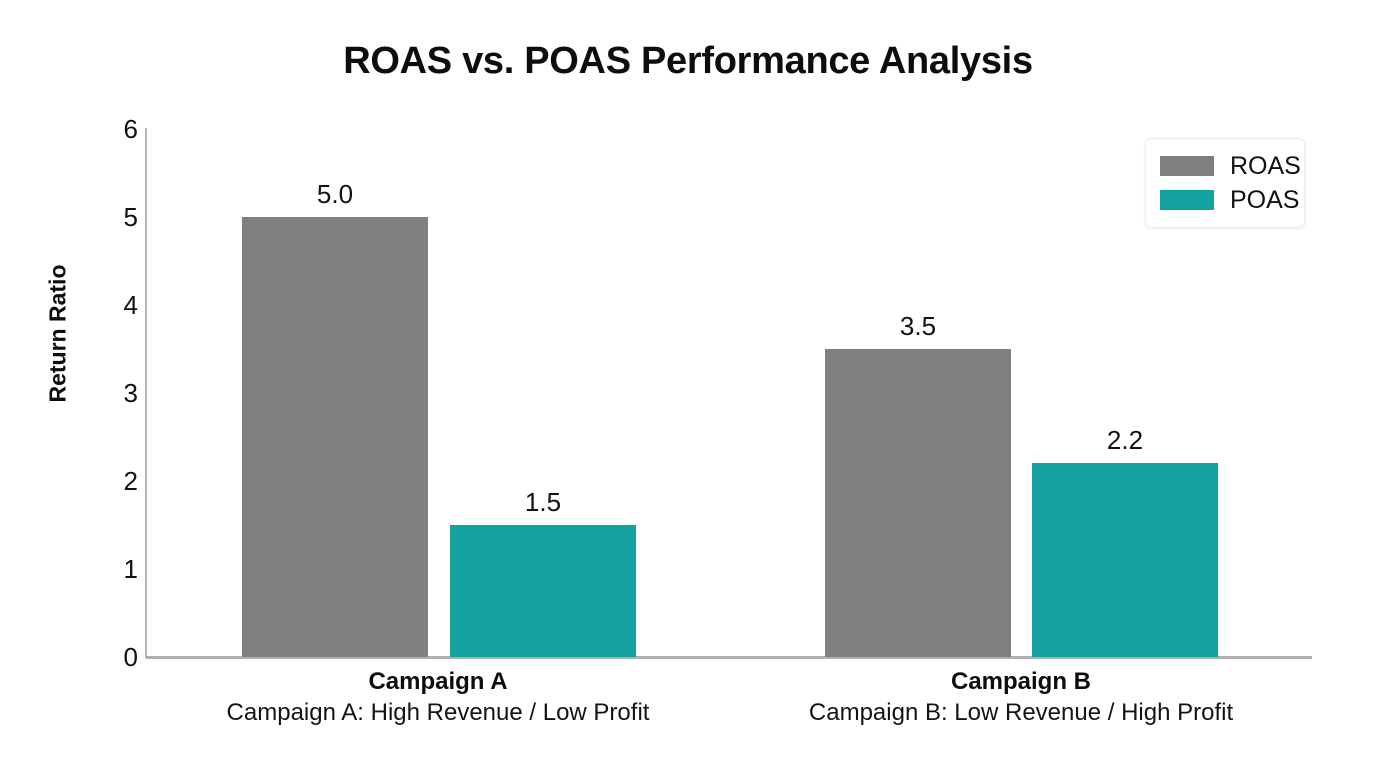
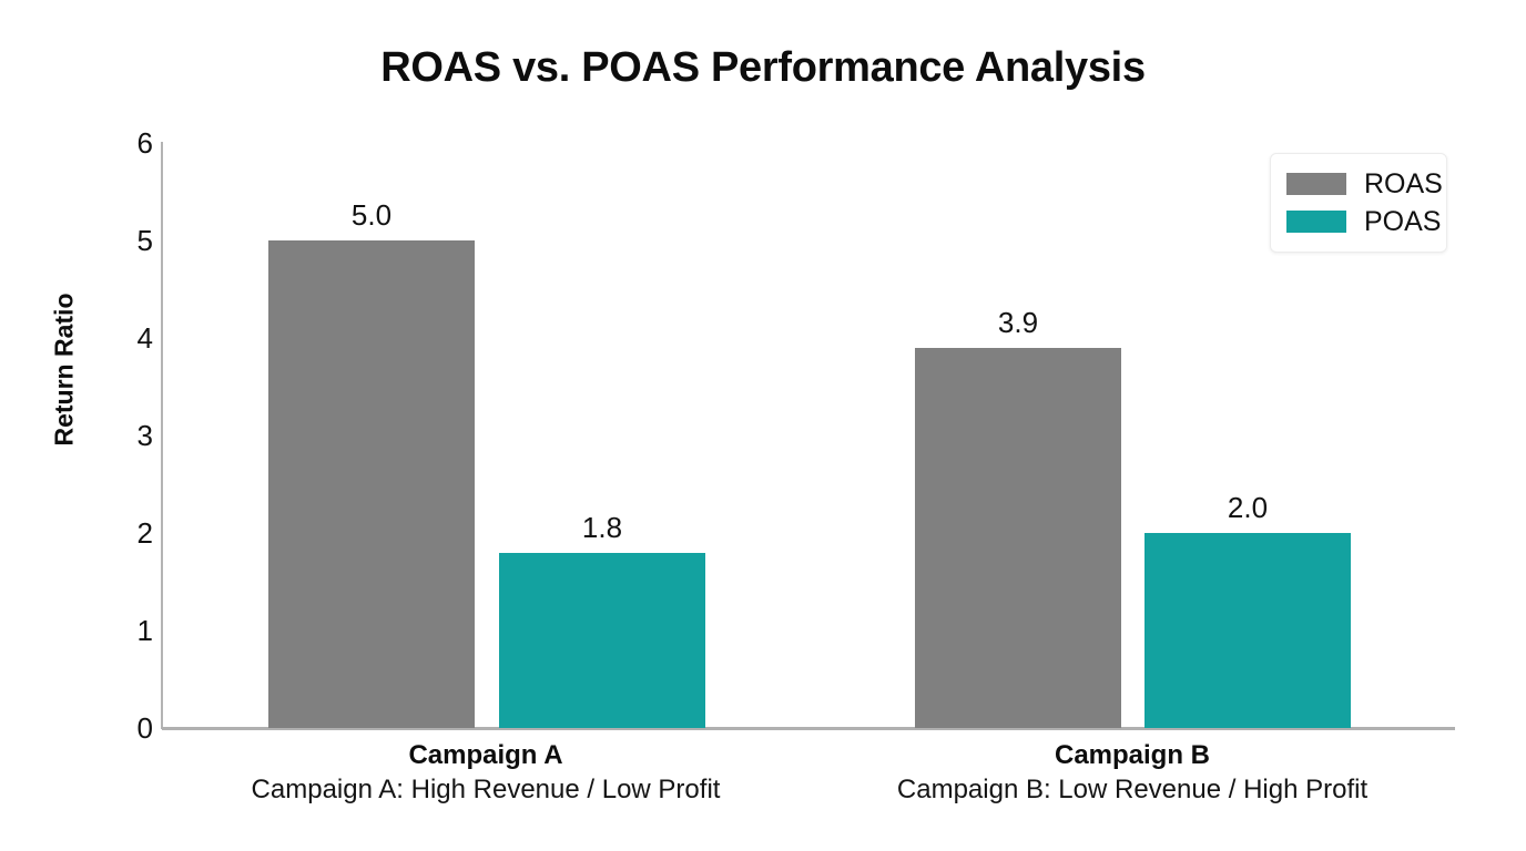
POAS/Campaign A: 1.5 -> 1.8
ROAS/Campaign B: 3.5 -> 3.9
POAS/Campaign B: 2.2 -> 2.0
